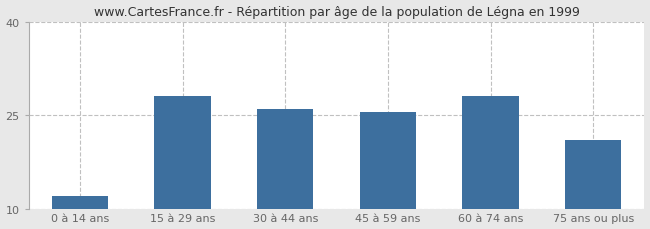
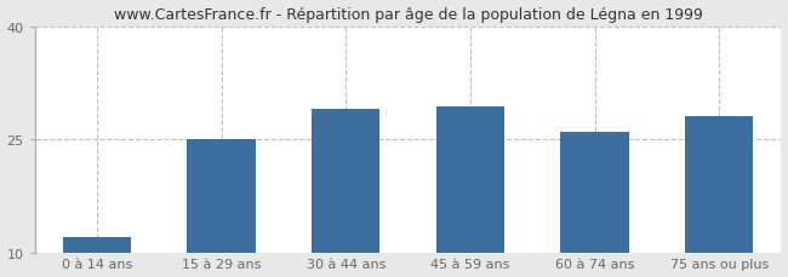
15 à 29 ans: 28.0 -> 25.0
30 à 44 ans: 26.0 -> 29.0
45 à 59 ans: 25.5 -> 29.4
60 à 74 ans: 28.0 -> 26.0
75 ans ou plus: 21.0 -> 28.0
